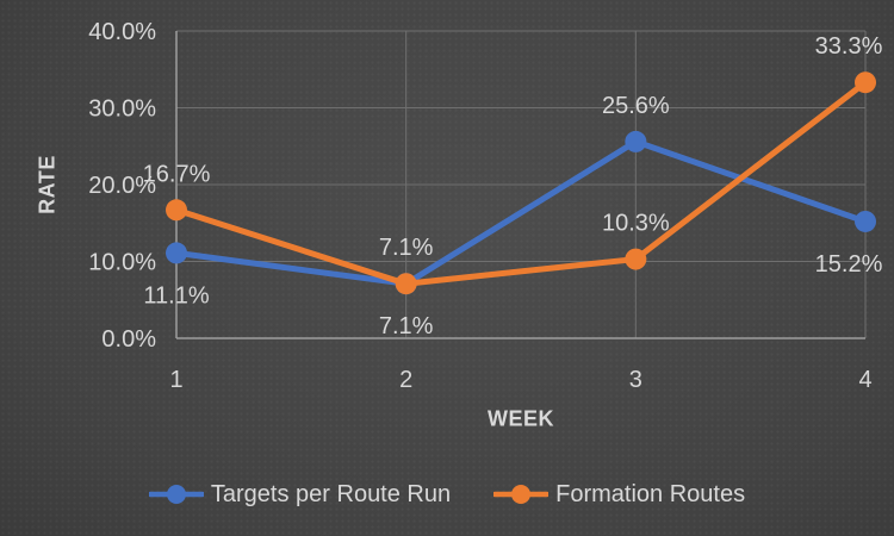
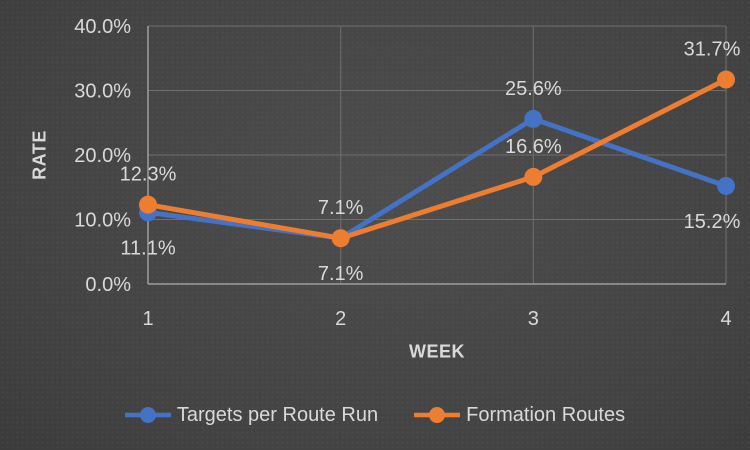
Formation Routes/1: 16.7% -> 12.3%
Formation Routes/3: 10.3% -> 16.6%
Formation Routes/4: 33.3% -> 31.7%
